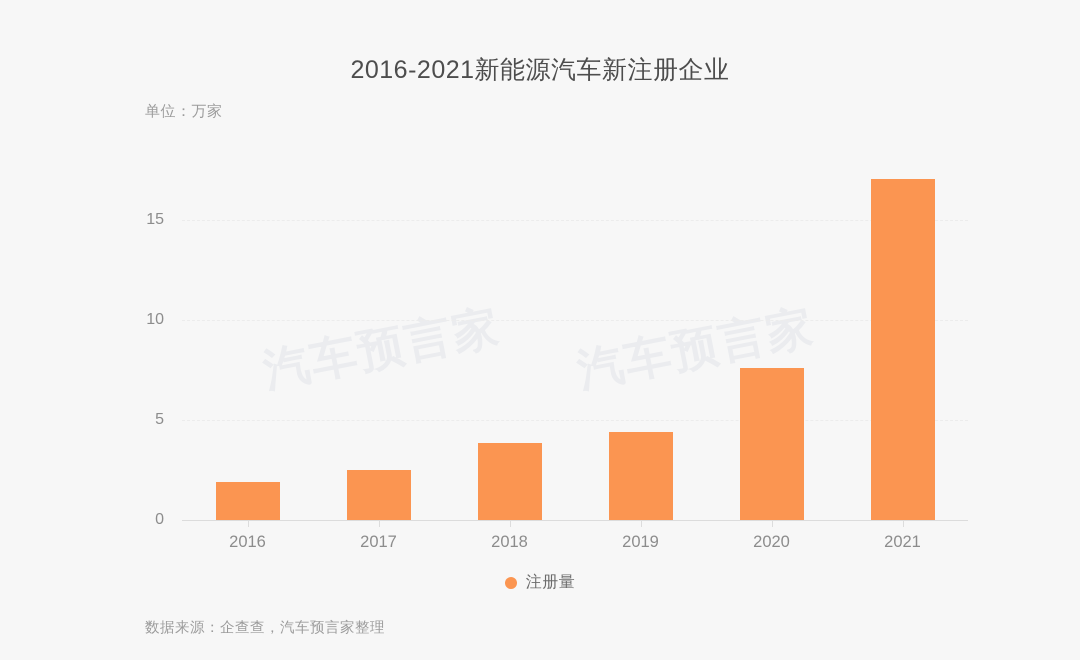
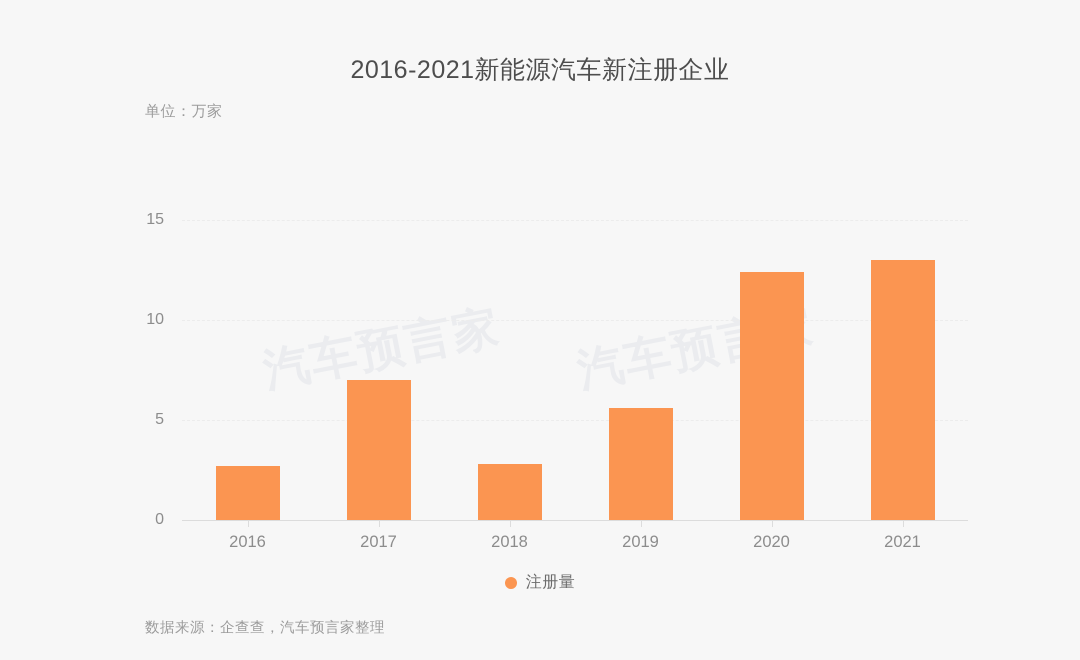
2016: 1.9 -> 2.7
2017: 2.5 -> 7.0
2018: 3.9 -> 2.8
2019: 4.4 -> 5.6
2020: 7.6 -> 12.4
2021: 17.1 -> 13.0
